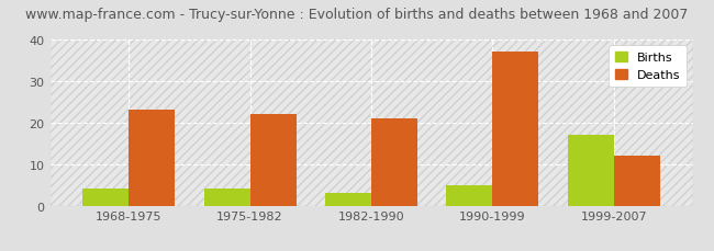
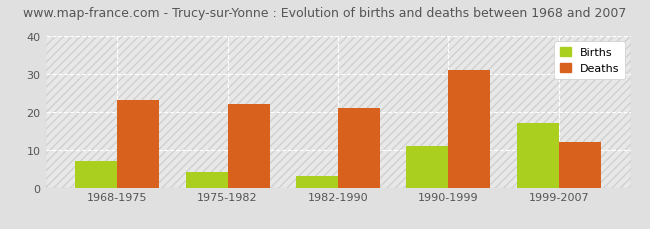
Births/1968-1975: 4 -> 7
Births/1990-1999: 5 -> 11
Deaths/1990-1999: 37 -> 31
